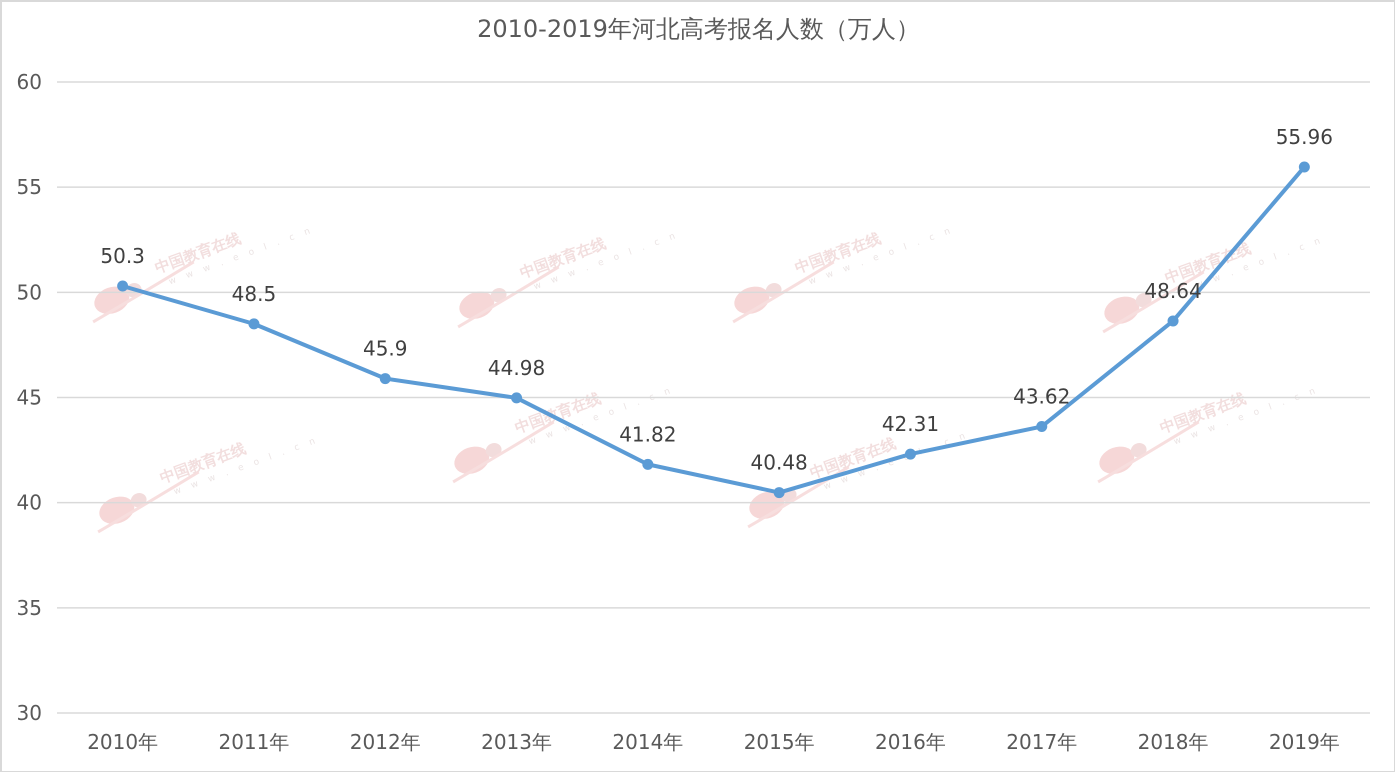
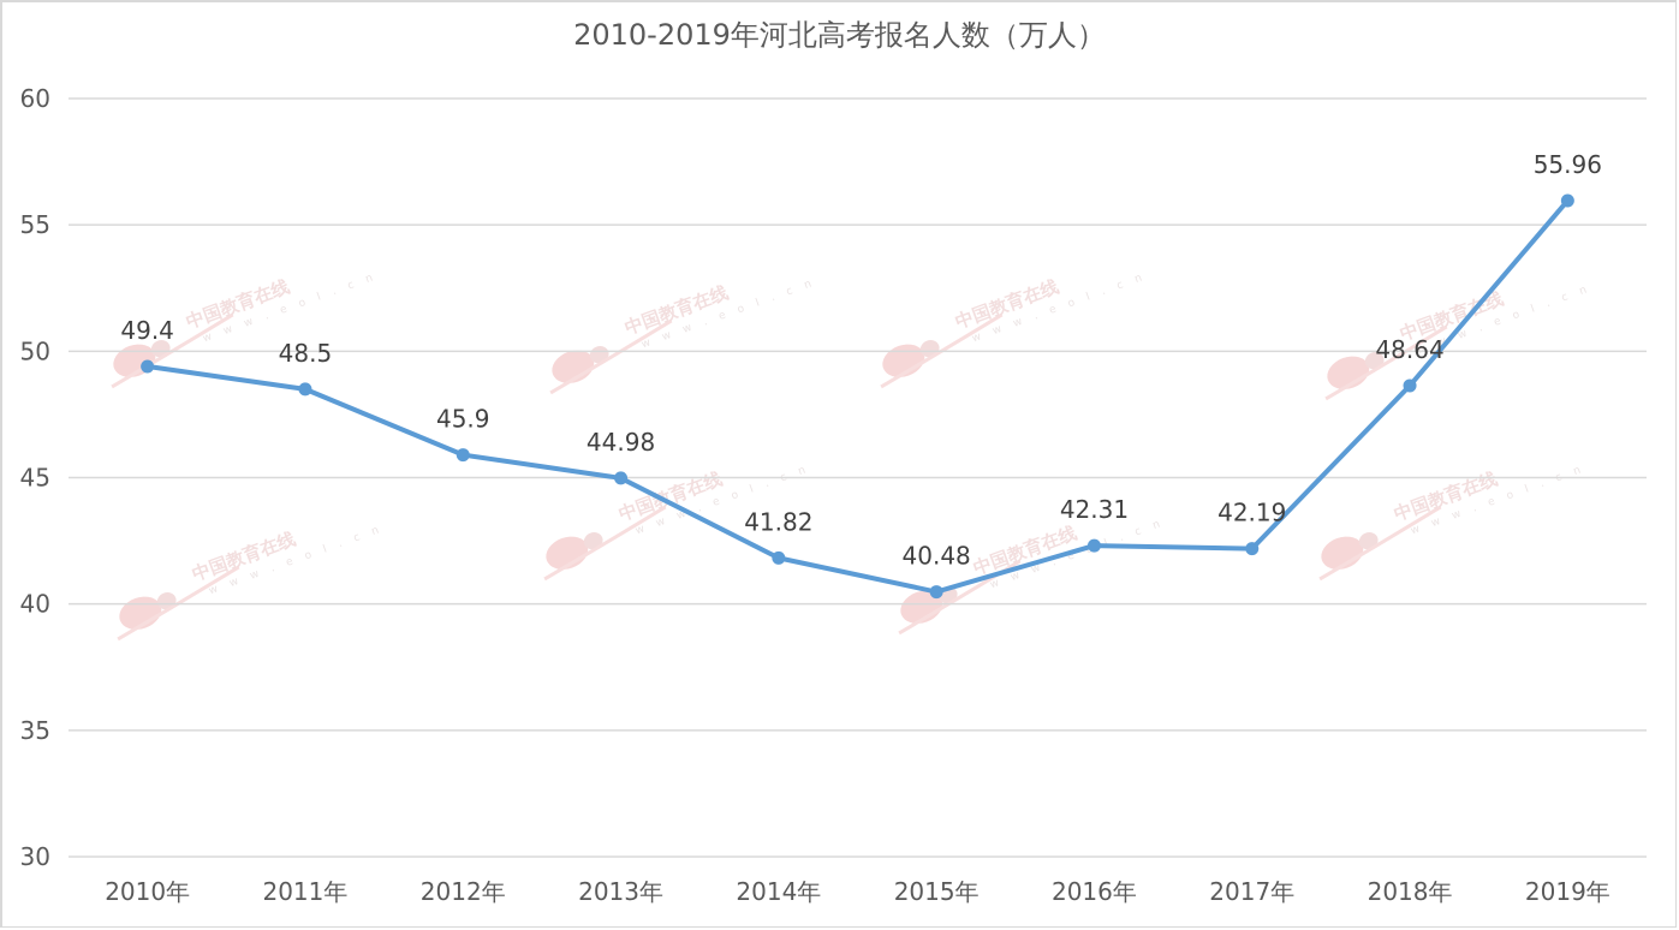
2010年: 50.3 -> 49.4
2017年: 43.62 -> 42.19
